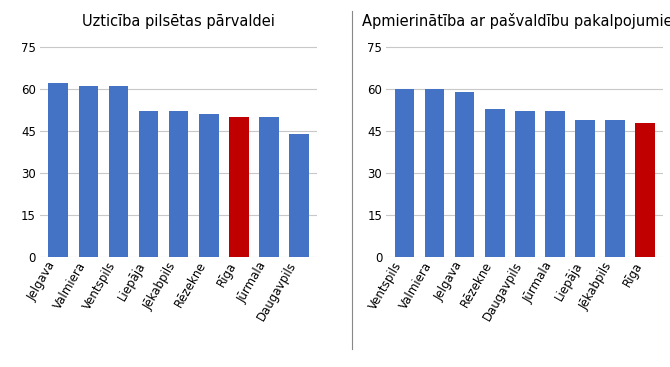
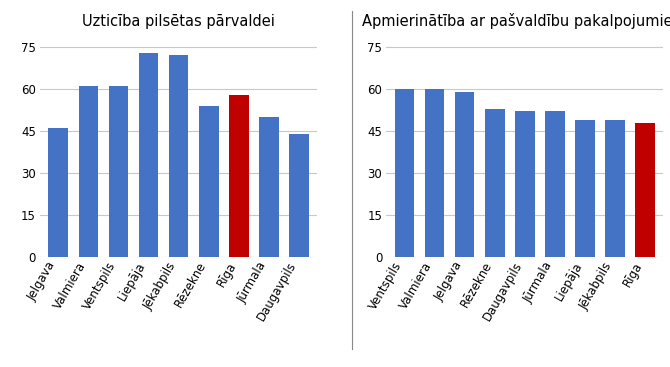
Uzticība pilsētas pārvaldei/Jelgava: 62 -> 46
Uzticība pilsētas pārvaldei/Liepāja: 52 -> 73
Uzticība pilsētas pārvaldei/Jēkabpils: 52 -> 72
Uzticība pilsētas pārvaldei/Rēzekne: 51 -> 54
Uzticība pilsētas pārvaldei/Rīga: 50 -> 58
